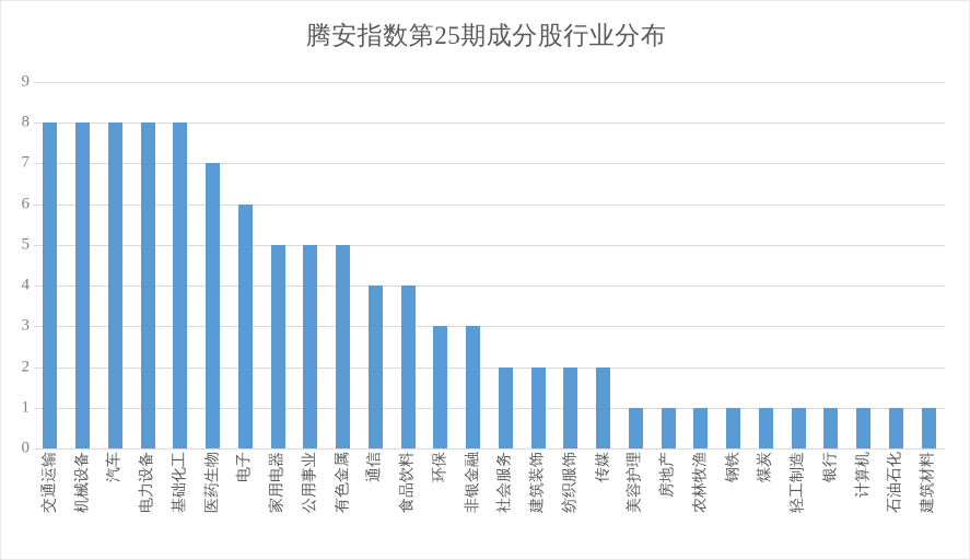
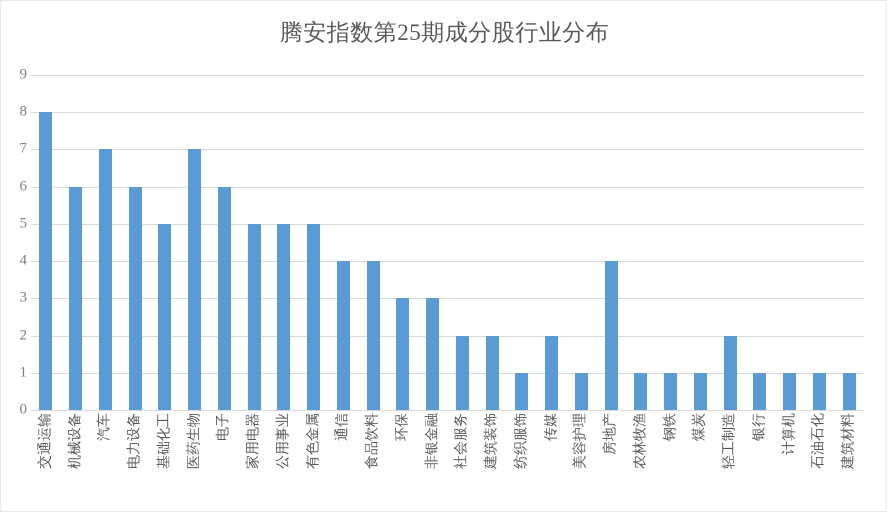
机械设备: 8 -> 6
汽车: 8 -> 7
电力设备: 8 -> 6
基础化工: 8 -> 5
纺织服饰: 2 -> 1
房地产: 1 -> 4
轻工制造: 1 -> 2
